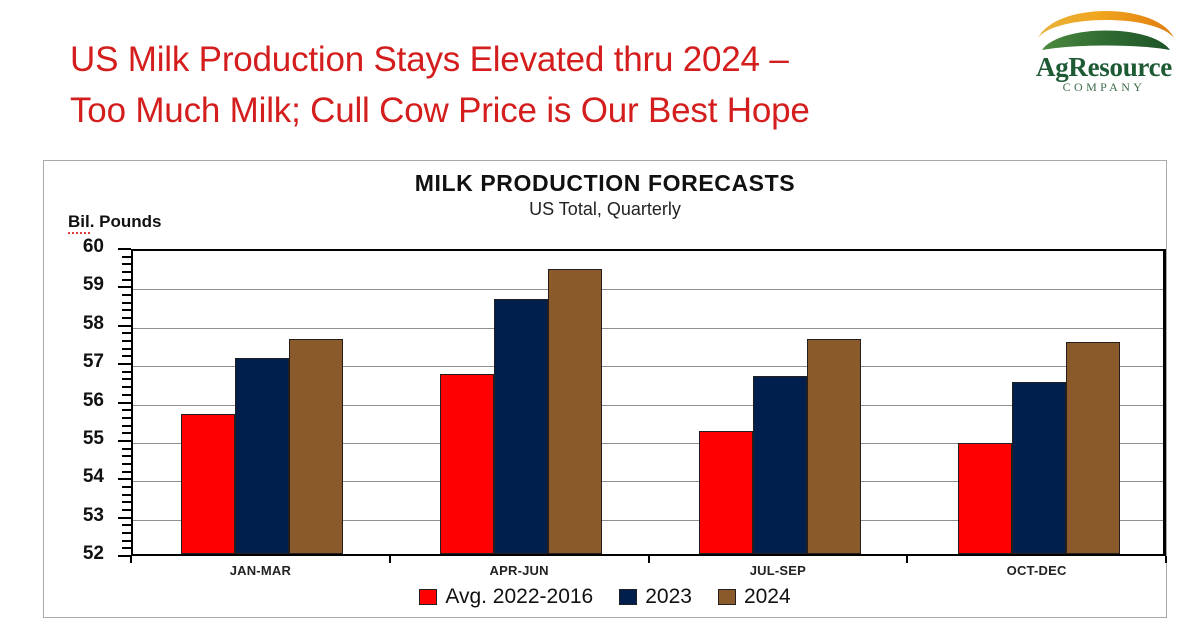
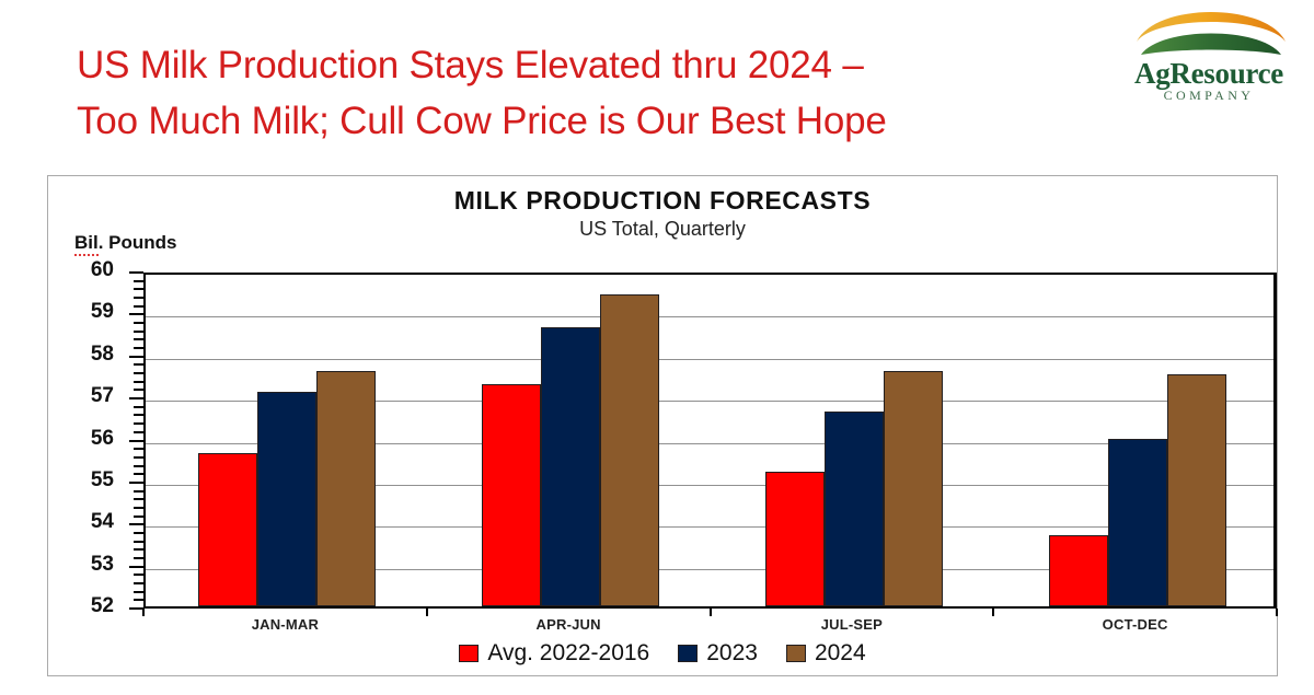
Avg. 2022-2016/APR-JUN: 56.7 -> 57.3
Avg. 2022-2016/OCT-DEC: 54.9 -> 53.7
2023/OCT-DEC: 56.5 -> 56.0
